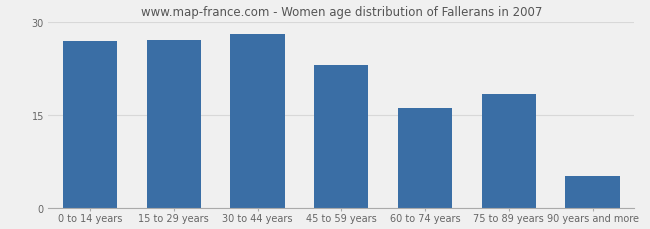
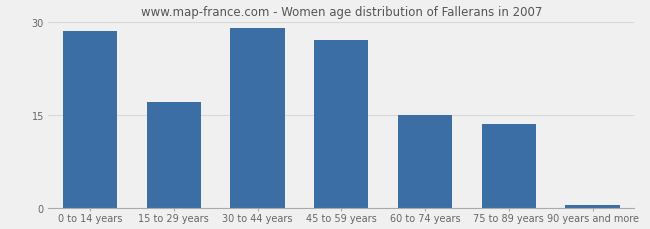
0 to 14 years: 26.8 -> 28.5
15 to 29 years: 27.0 -> 17.0
30 to 44 years: 28.0 -> 29.0
45 to 59 years: 23.0 -> 27.0
60 to 74 years: 16.0 -> 15.0
75 to 89 years: 18.4 -> 13.5
90 years and more: 5.2 -> 0.4
